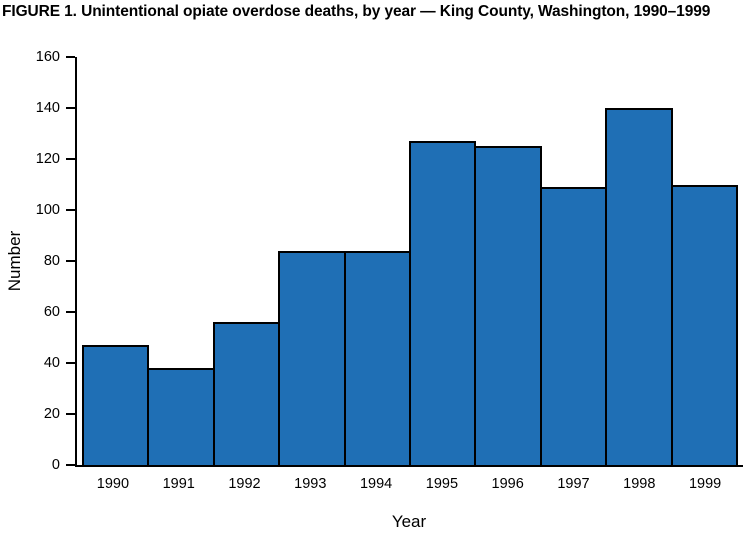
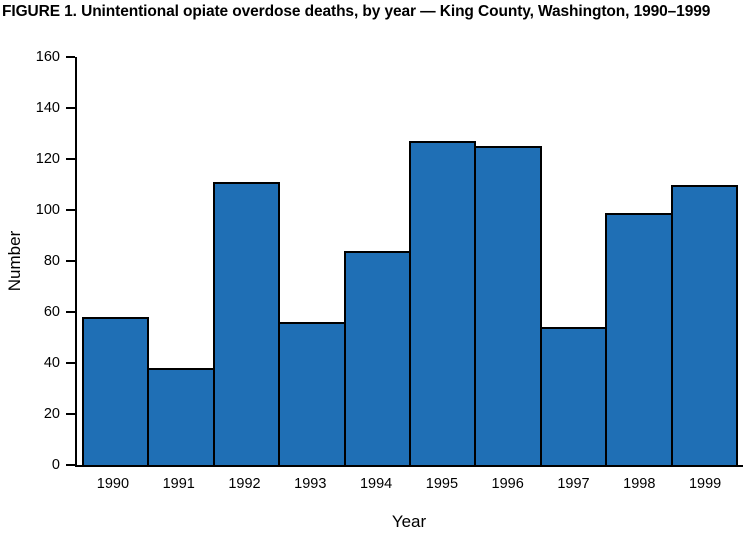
1990: 47 -> 58
1992: 56 -> 111
1993: 84 -> 56
1997: 109 -> 54
1998: 140 -> 99
